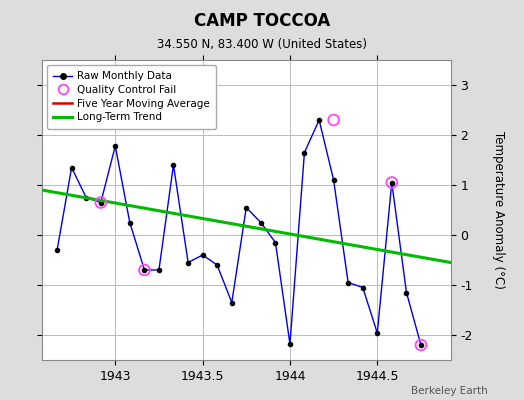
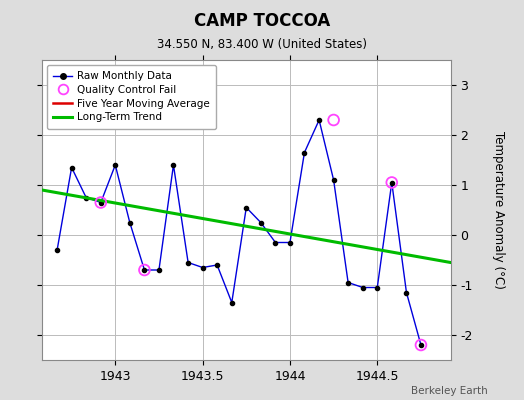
Raw Monthly Data/1943: 1.78 -> 1.40
Raw Monthly Data/1943.5: -0.40 -> -0.65
Raw Monthly Data/1944: -2.18 -> -0.15
Raw Monthly Data/1944.5: -1.96 -> -1.05
